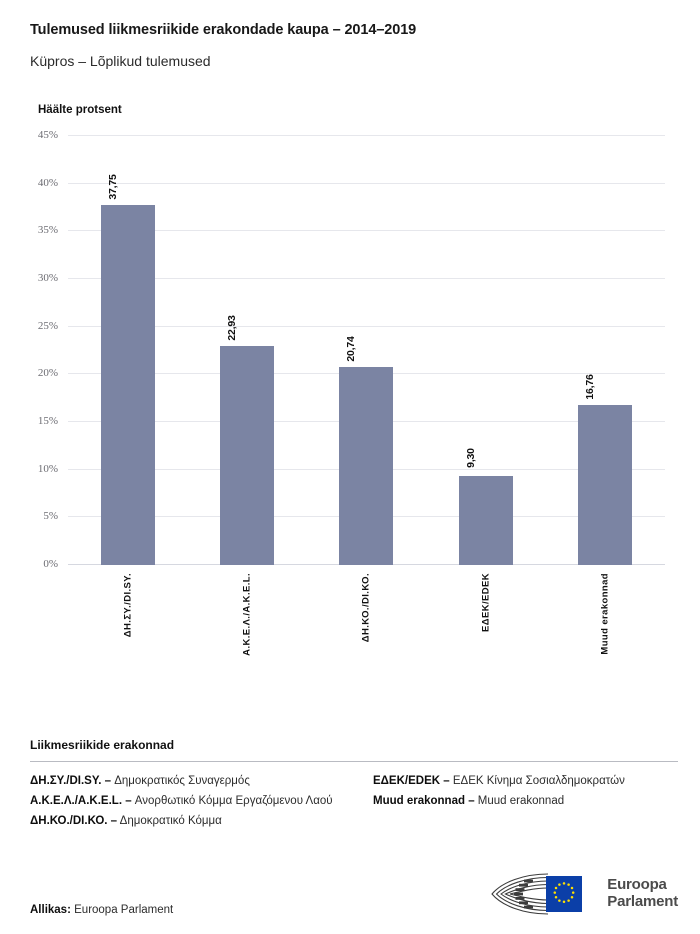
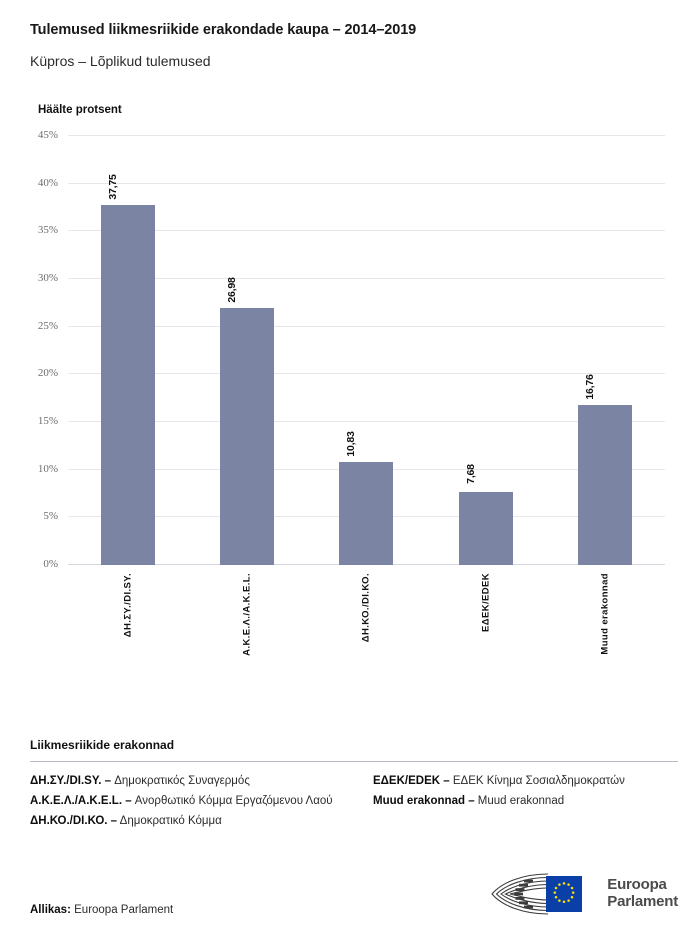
Α.Κ.Ε.Λ./A.K.E.L.: 22,93 -> 26,98
ΔΗ.ΚΟ./DI.ΚΟ.: 20,74 -> 10,83
ΕΔΕΚ/EDEK: 9,30 -> 7,68
